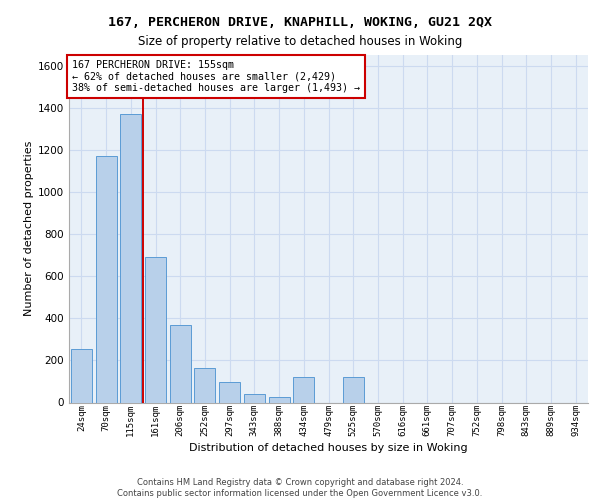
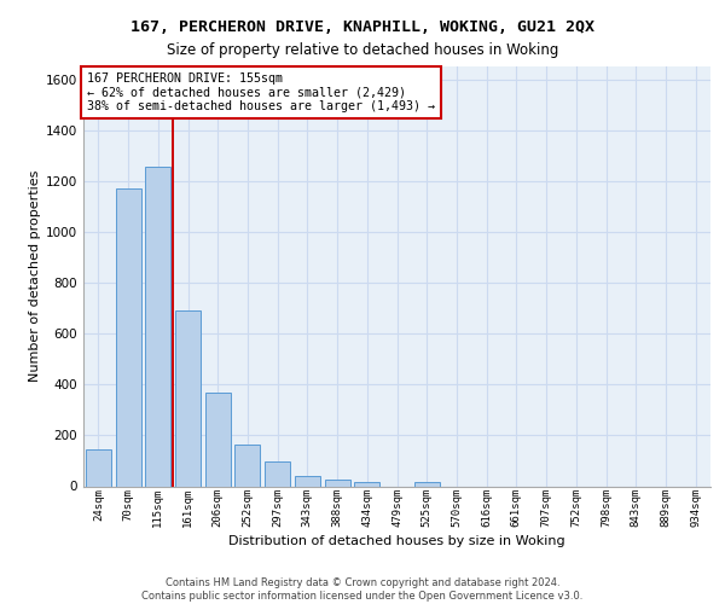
24sqm: 255 -> 145
115sqm: 1370 -> 1255
434sqm: 120 -> 18
525sqm: 120 -> 18
